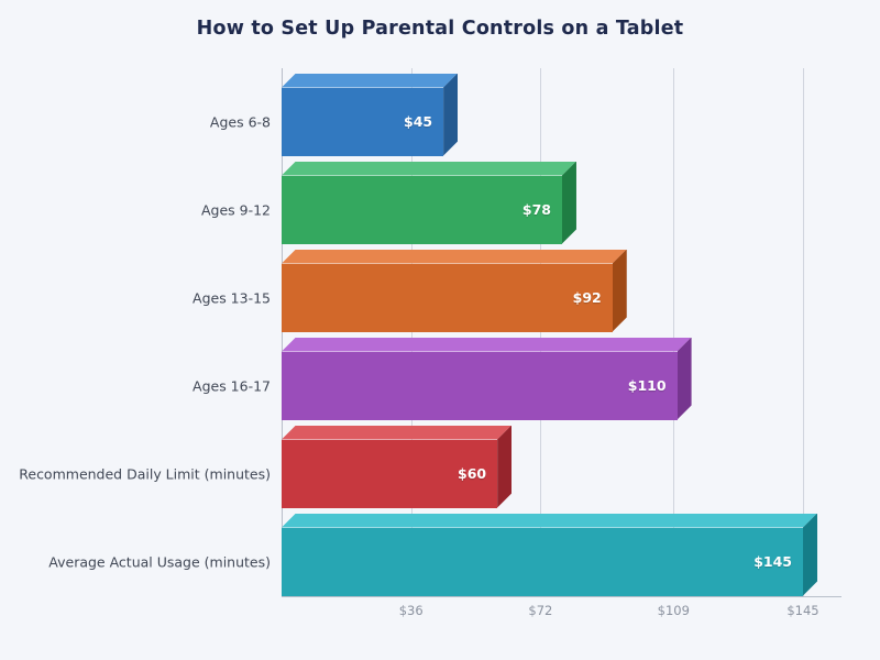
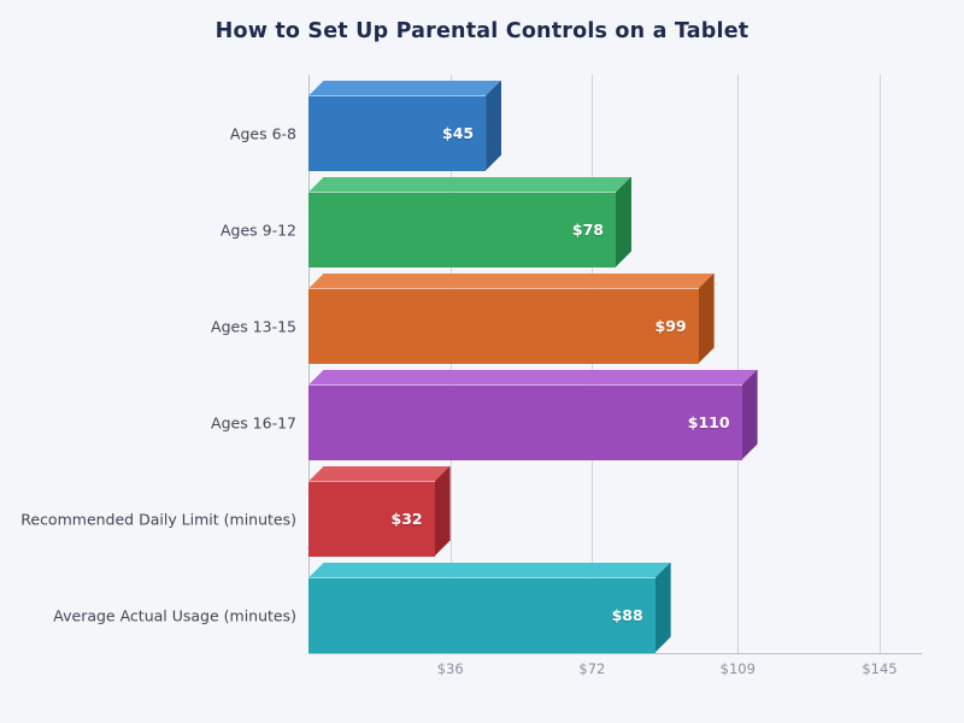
Ages 13-15: $92 -> $99
Recommended Daily Limit (minutes): $60 -> $32
Average Actual Usage (minutes): $145 -> $88
